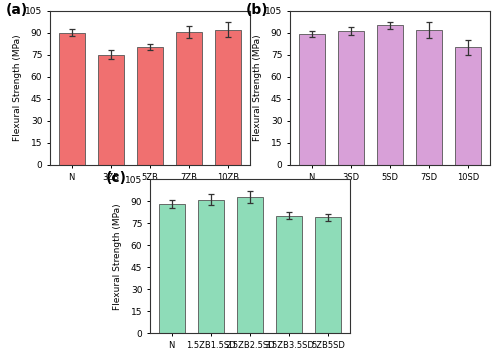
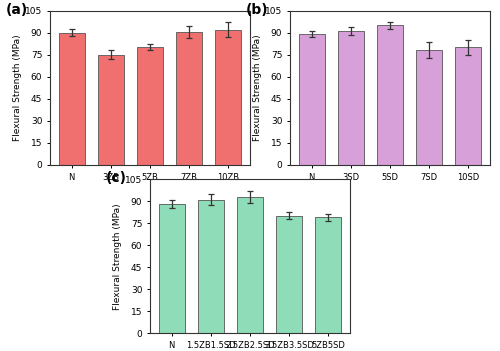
7SD: 92 -> 78
